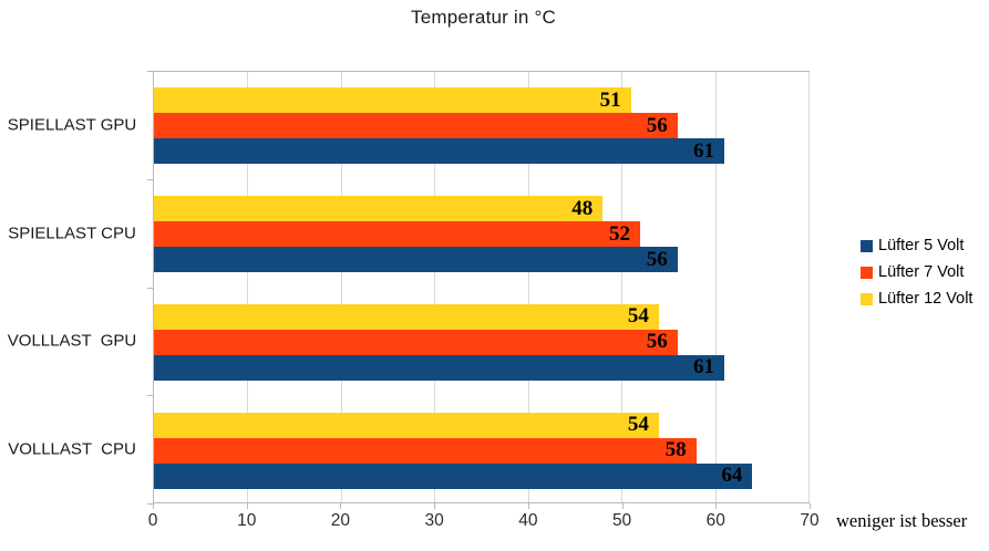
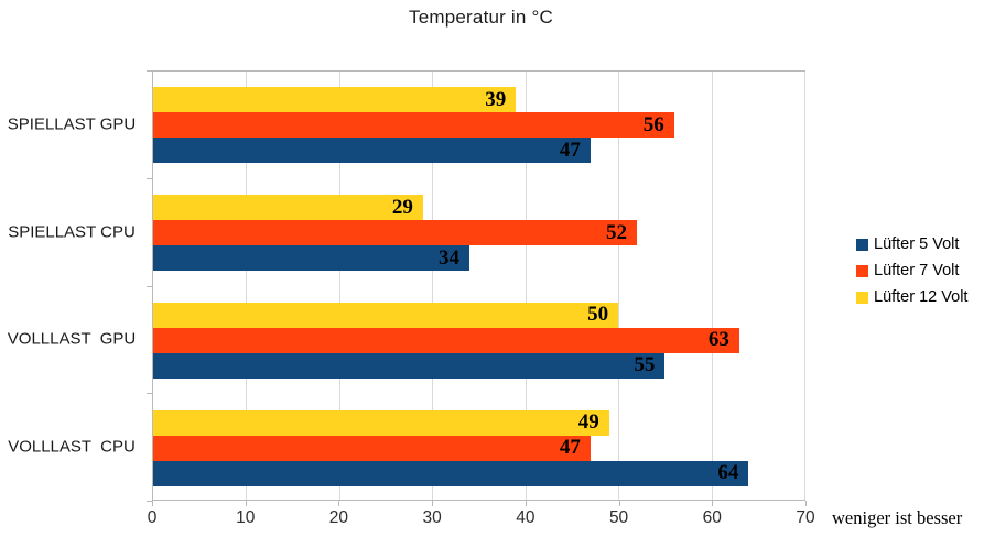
Lüfter 5 Volt/SPIELLAST GPU: 61 -> 47
Lüfter 12 Volt/SPIELLAST GPU: 51 -> 39
Lüfter 5 Volt/SPIELLAST CPU: 56 -> 34
Lüfter 12 Volt/SPIELLAST CPU: 48 -> 29
Lüfter 5 Volt/VOLLLAST GPU: 61 -> 55
Lüfter 7 Volt/VOLLLAST GPU: 56 -> 63
Lüfter 12 Volt/VOLLLAST GPU: 54 -> 50
Lüfter 7 Volt/VOLLLAST CPU: 58 -> 47
Lüfter 12 Volt/VOLLLAST CPU: 54 -> 49
